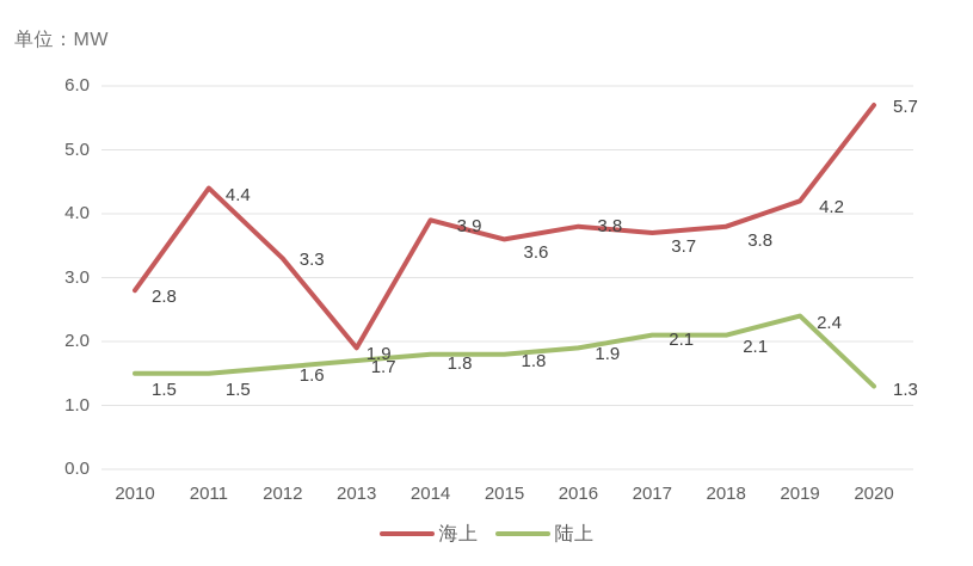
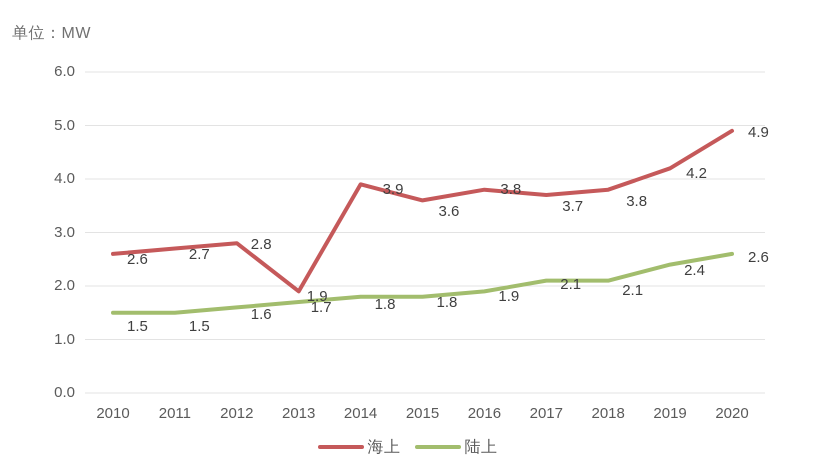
海上/2010: 2.8 -> 2.6
海上/2011: 4.4 -> 2.7
海上/2012: 3.3 -> 2.8
海上/2020: 5.7 -> 4.9
陆上/2020: 1.3 -> 2.6
